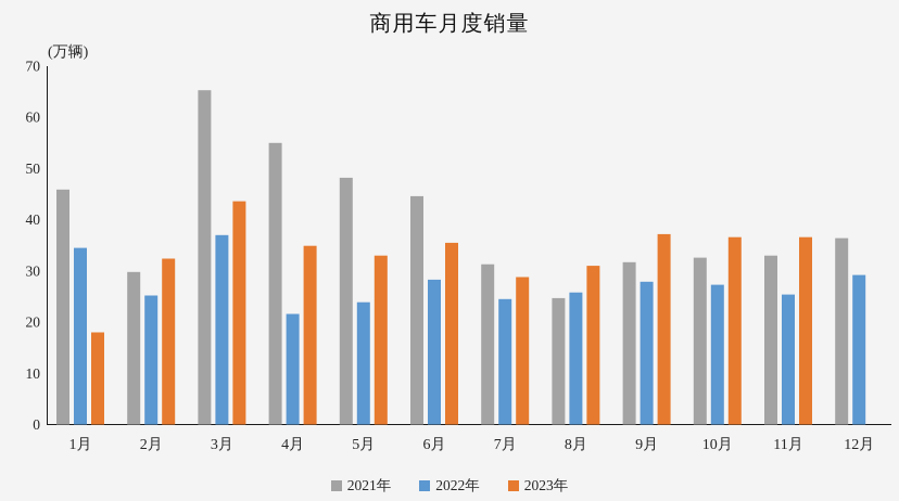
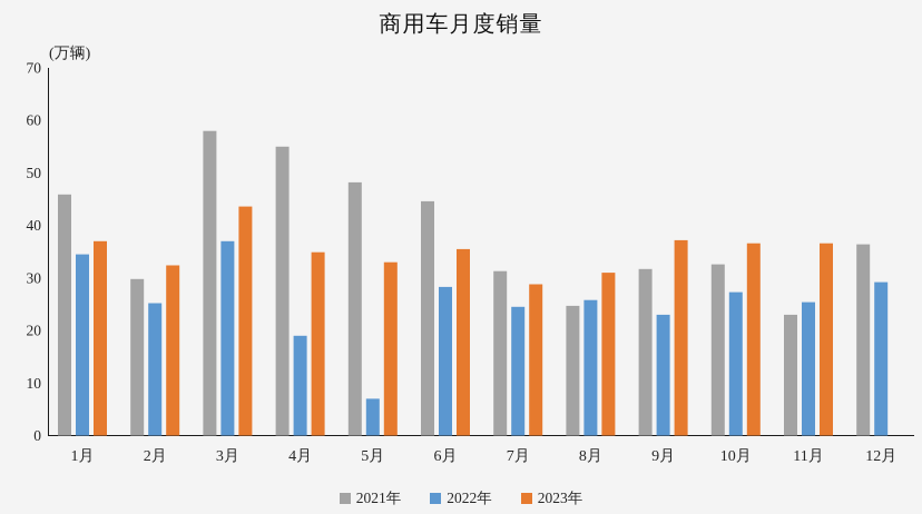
2023年/1月: 18 -> 37
2021年/3月: 65 -> 58
2022年/4月: 22 -> 19
2022年/5月: 24 -> 7
2022年/9月: 28 -> 23
2021年/11月: 33 -> 23
